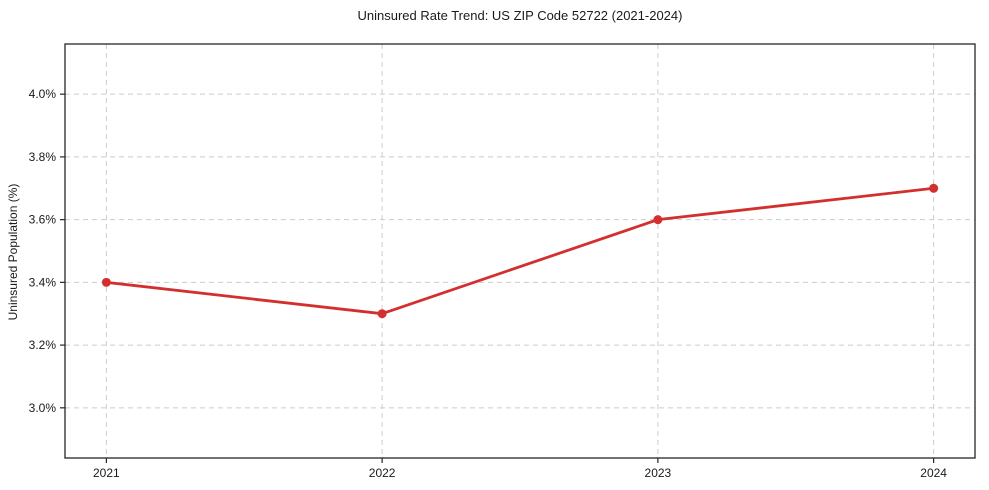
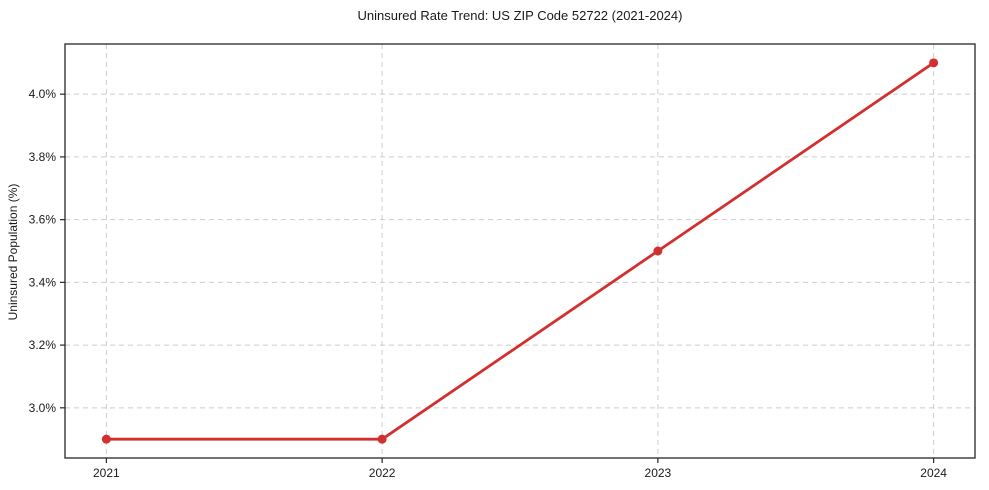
2021: 3.4% -> 2.9%
2022: 3.3% -> 2.9%
2023: 3.6% -> 3.5%
2024: 3.7% -> 4.1%
